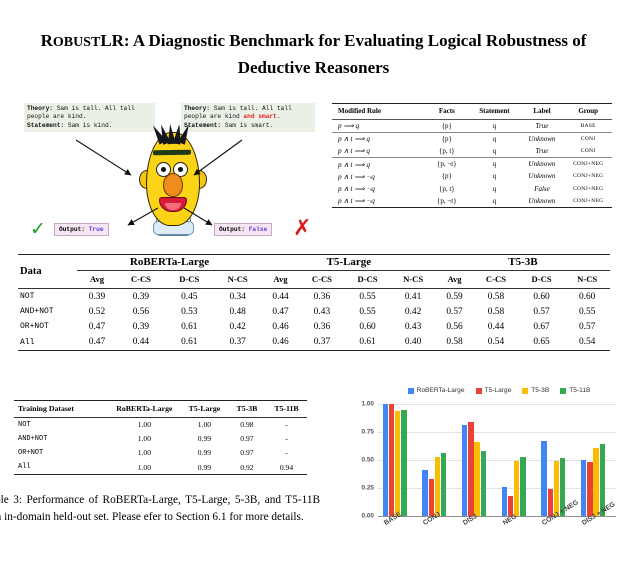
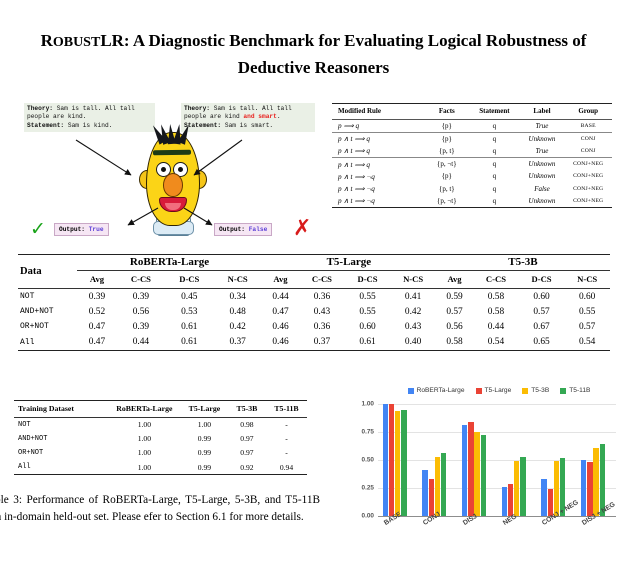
T5-3B/DISJ: 0.66 -> 0.75
T5-11B/DISJ: 0.58 -> 0.72
T5-Large/NEG: 0.18 -> 0.29
RoBERTa-Large/CONJ + NEG: 0.67 -> 0.33
